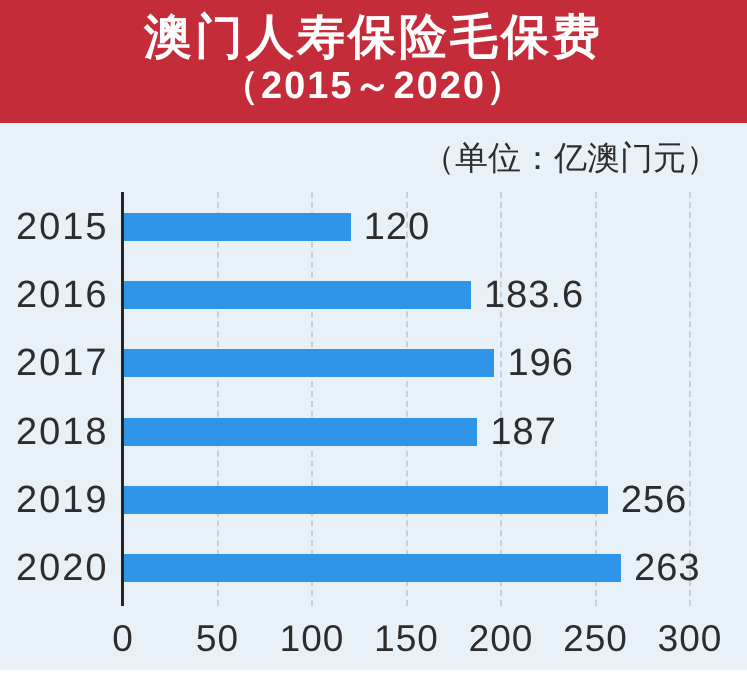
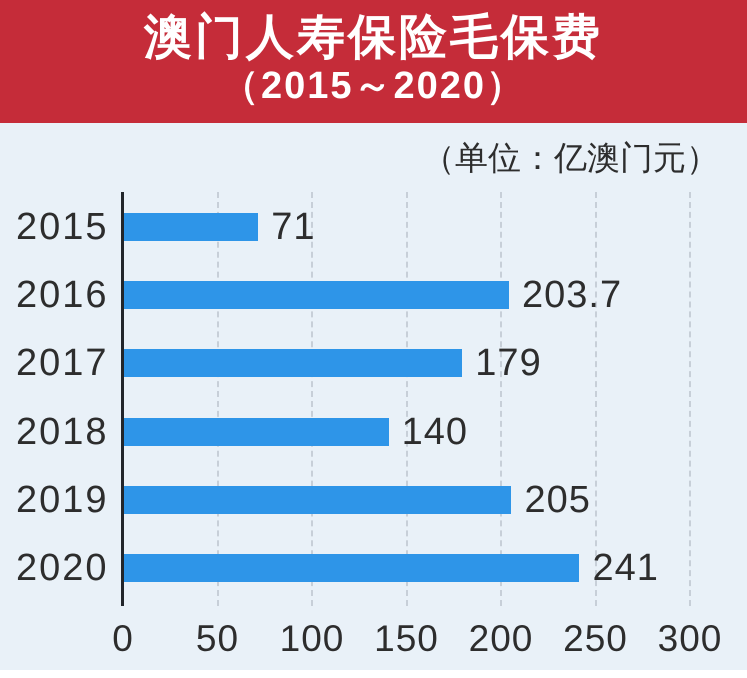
2015: 120 -> 71
2016: 183.6 -> 203.7
2017: 196 -> 179
2018: 187 -> 140
2019: 256 -> 205
2020: 263 -> 241
